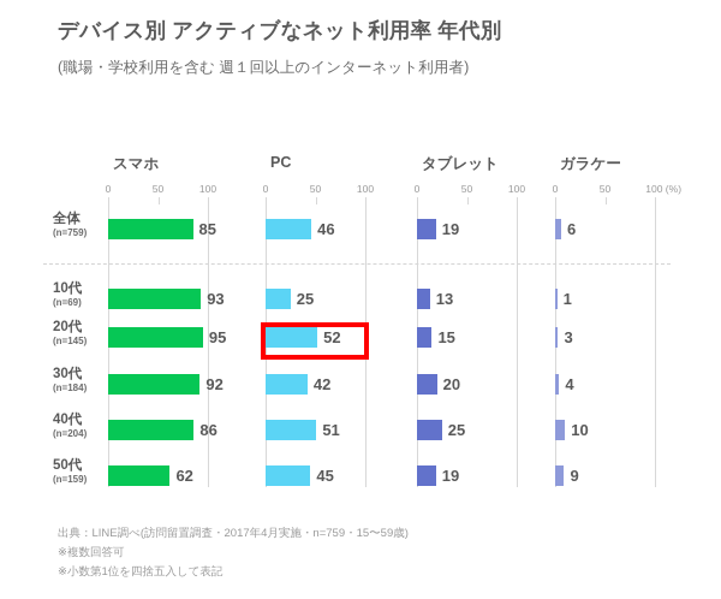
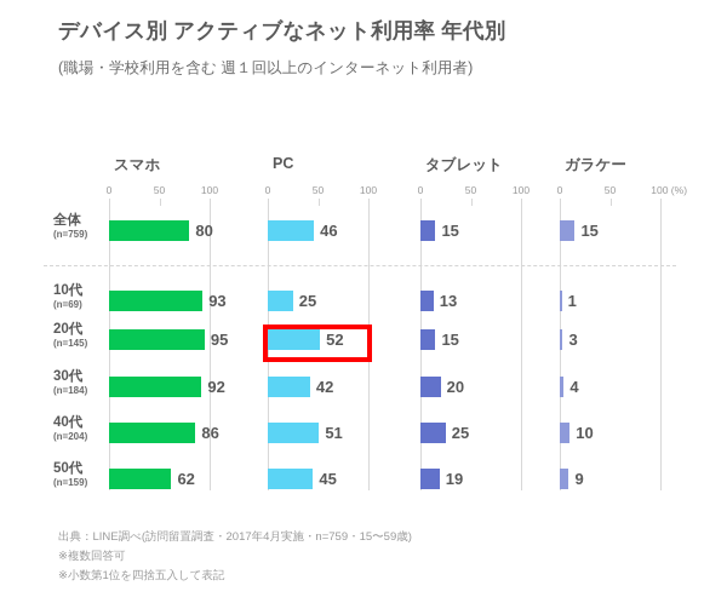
スマホ/全体: 85 -> 80
タブレット/全体: 19 -> 15
ガラケー/全体: 6 -> 15
